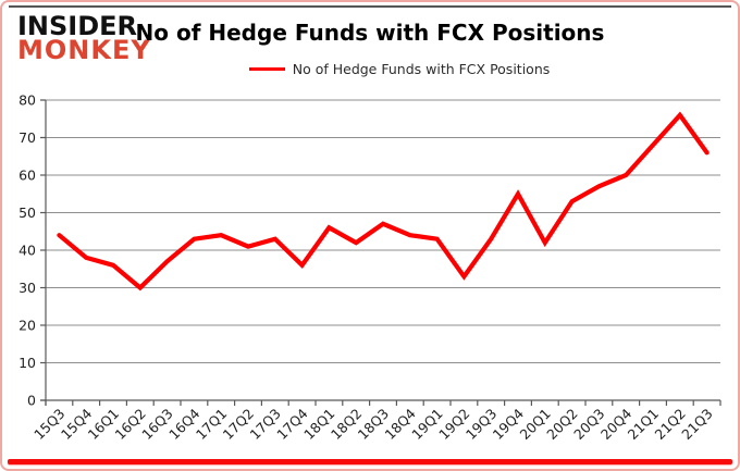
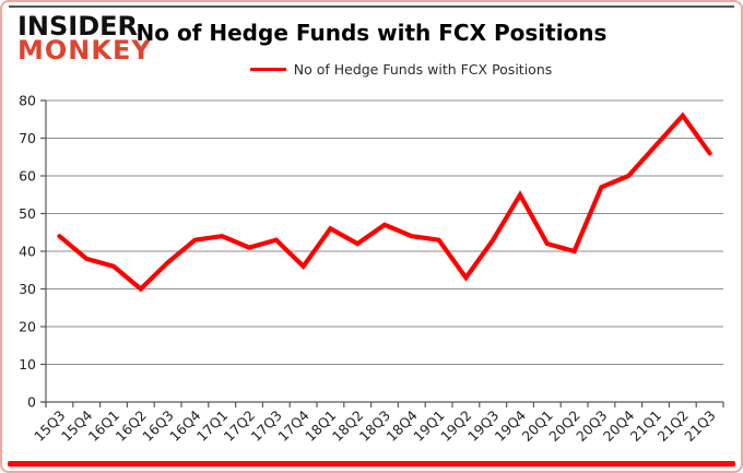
20Q2: 53 -> 40
